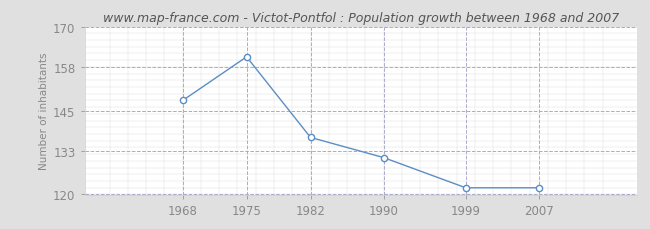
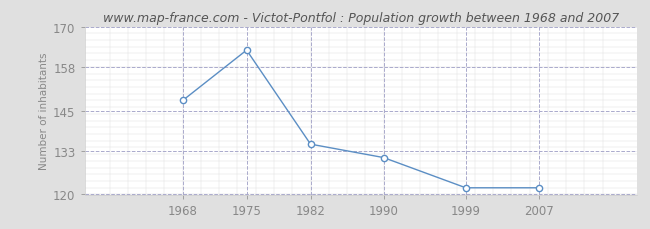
1975: 161 -> 163
1982: 137 -> 135
